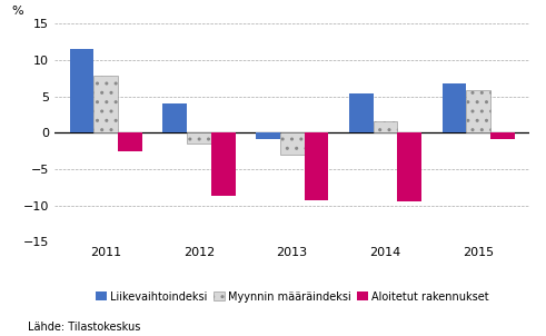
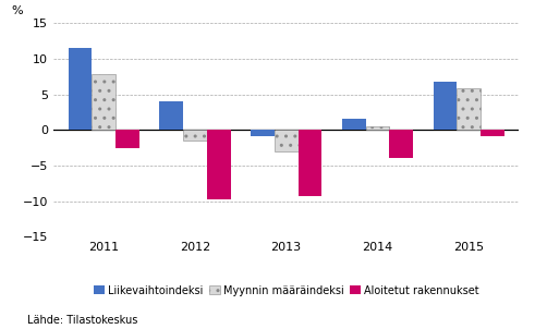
Aloitetut rakennukset/2012: -8.6 -> -9.8
Liikevaihtoindeksi/2014: 5.4 -> 1.5
Myynnin määräindeksi/2014: 1.6 -> 0.5
Aloitetut rakennukset/2014: -9.4 -> -4.0
